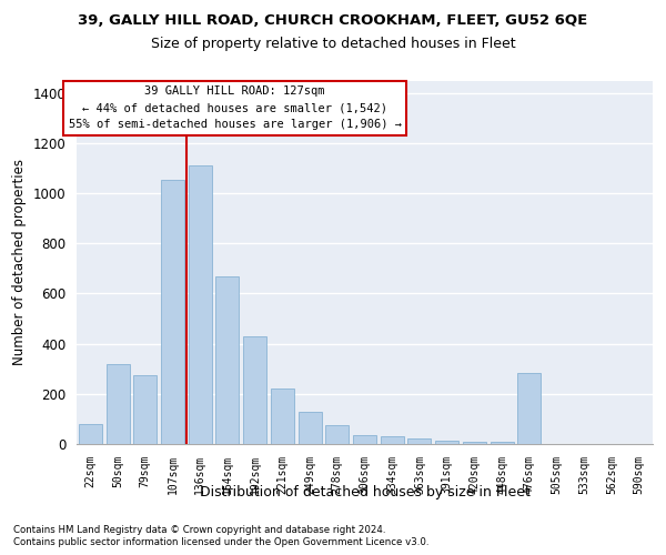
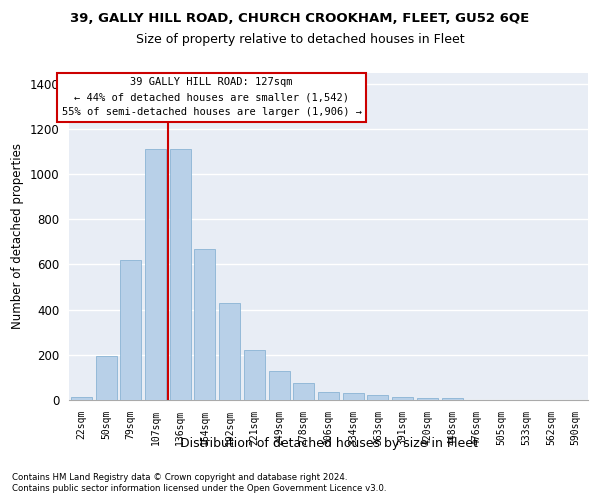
22sqm: 80 -> 15
50sqm: 320 -> 195
79sqm: 275 -> 620
107sqm: 1055 -> 1110
476sqm: 285 -> 2
